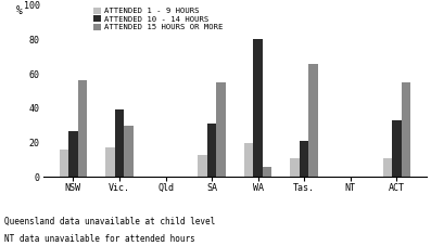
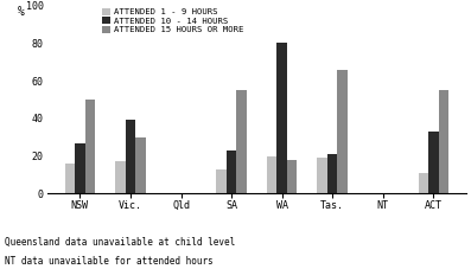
ATTENDED 15 HOURS OR MORE/NSW: 56 -> 50
ATTENDED 10 - 14 HOURS/SA: 31 -> 23
ATTENDED 15 HOURS OR MORE/WA: 6 -> 18
ATTENDED 1 - 9 HOURS/Tas.: 11 -> 19
